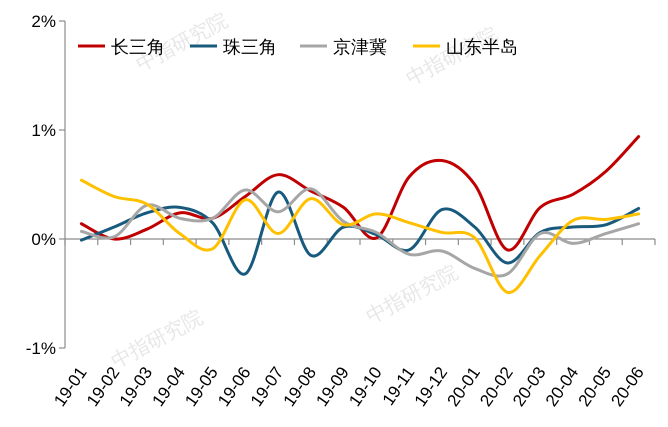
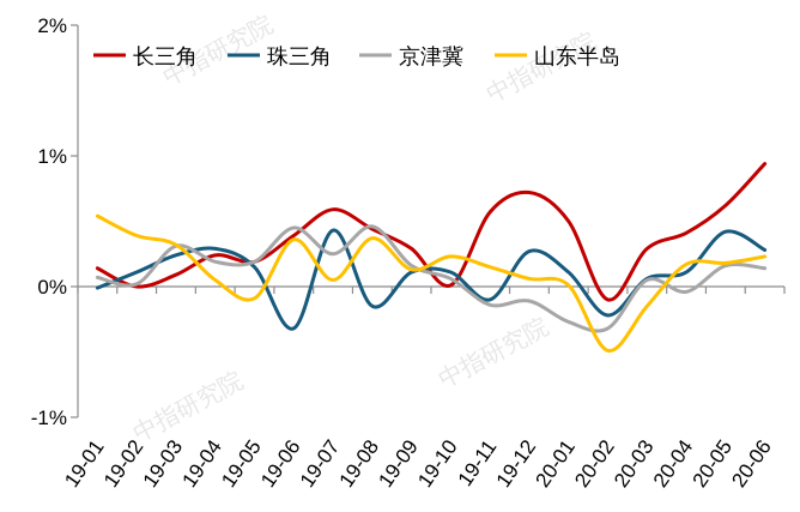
珠三角/19-10: 0.04% -> 0.11%
珠三角/20-05: 0.13% -> 0.42%
京津冀/20-05: 0.05% -> 0.16%
